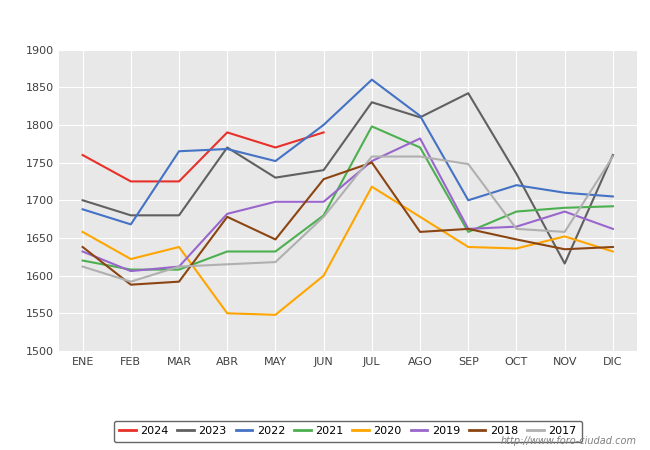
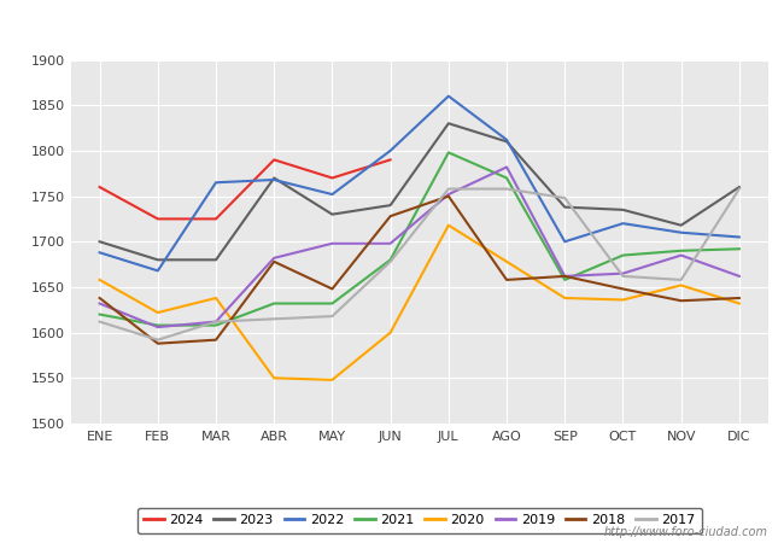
2023/SEP: 1842 -> 1738
2023/NOV: 1616 -> 1718
